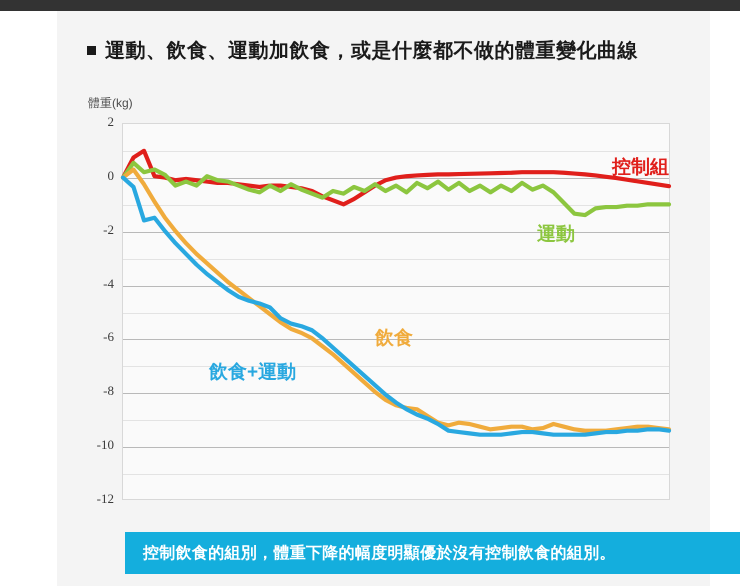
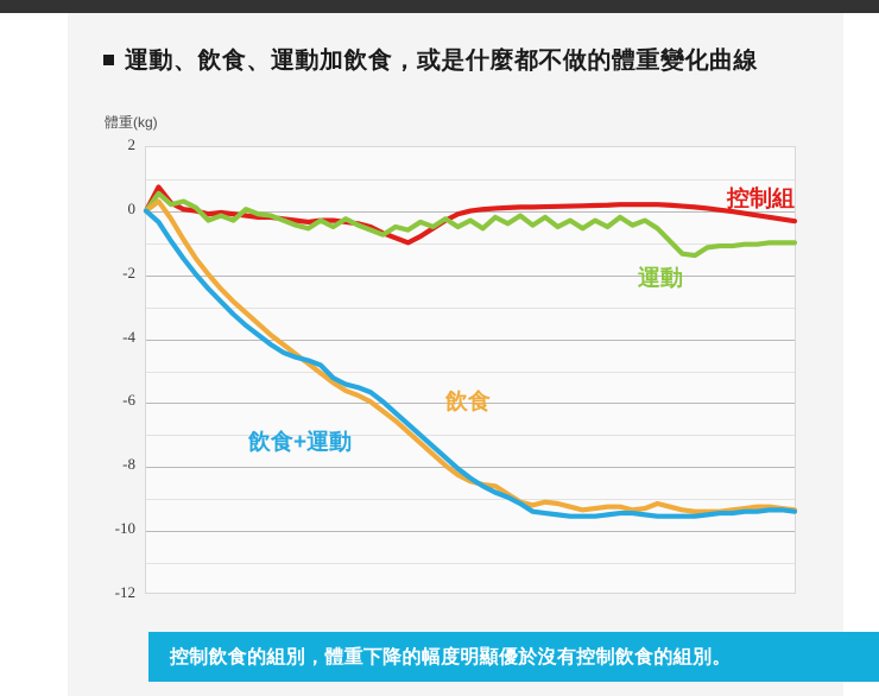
控制組/2: 1.0 -> 0.2
飲食+運動/2: -1.6 -> -0.9
